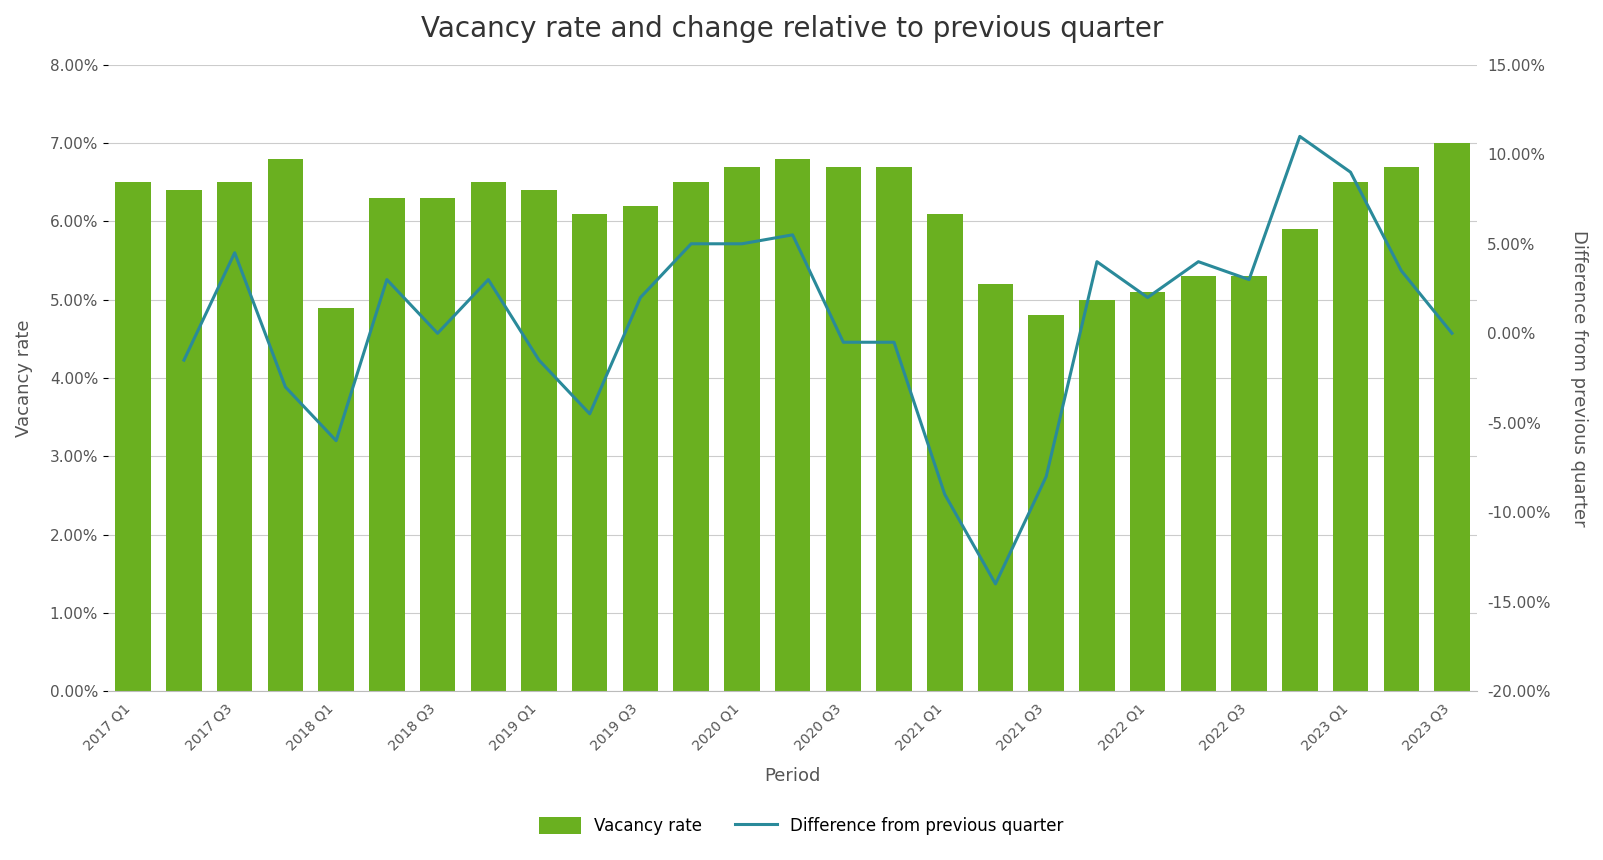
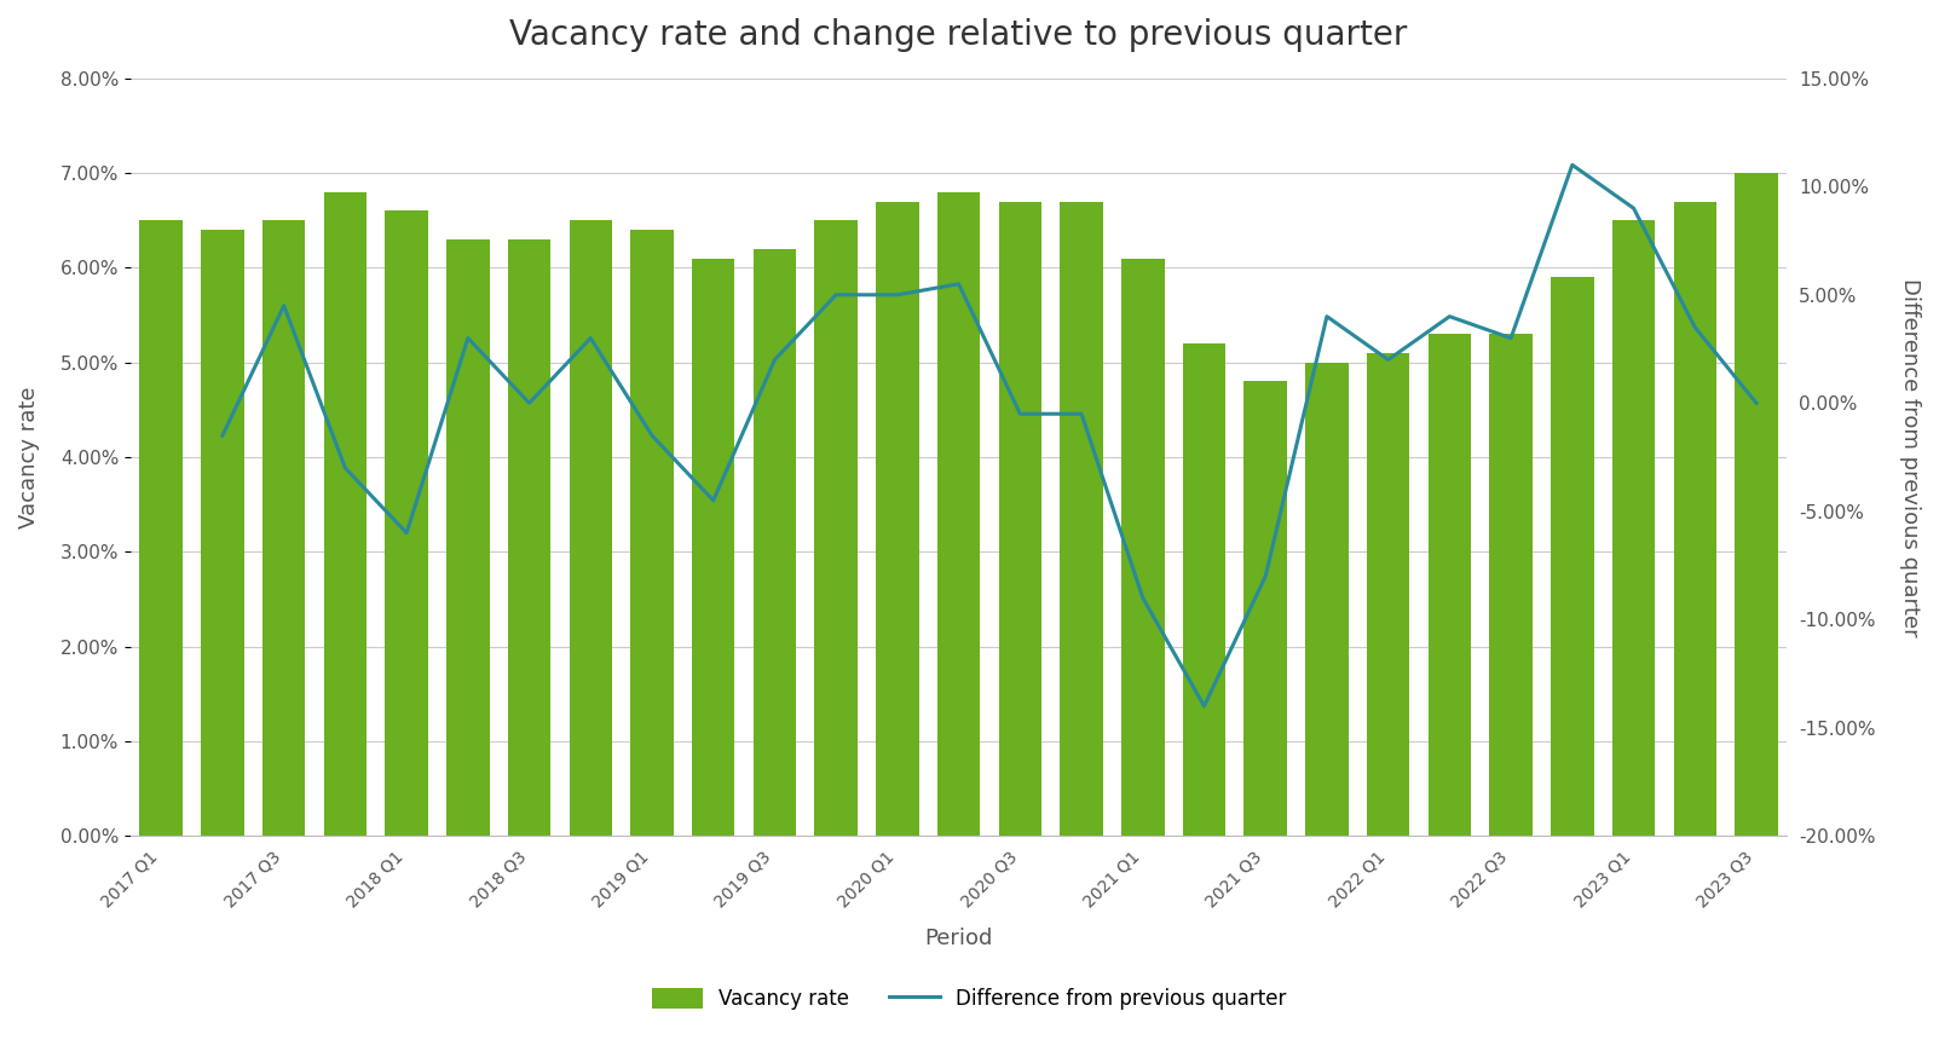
Vacancy rate/2018 Q1: 4.9% -> 6.6%
